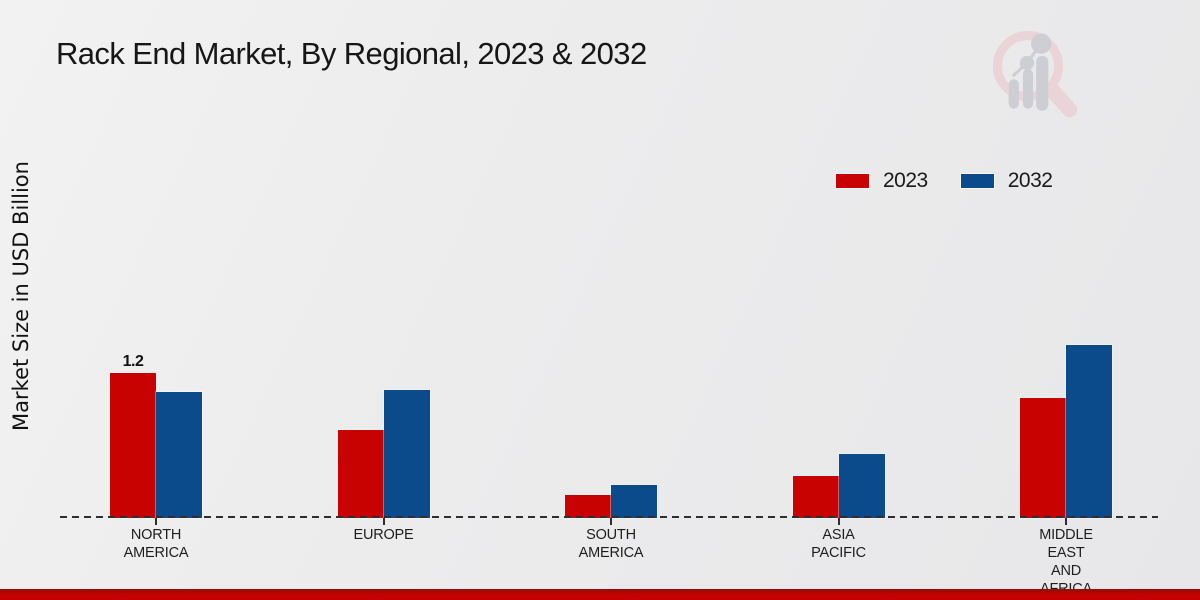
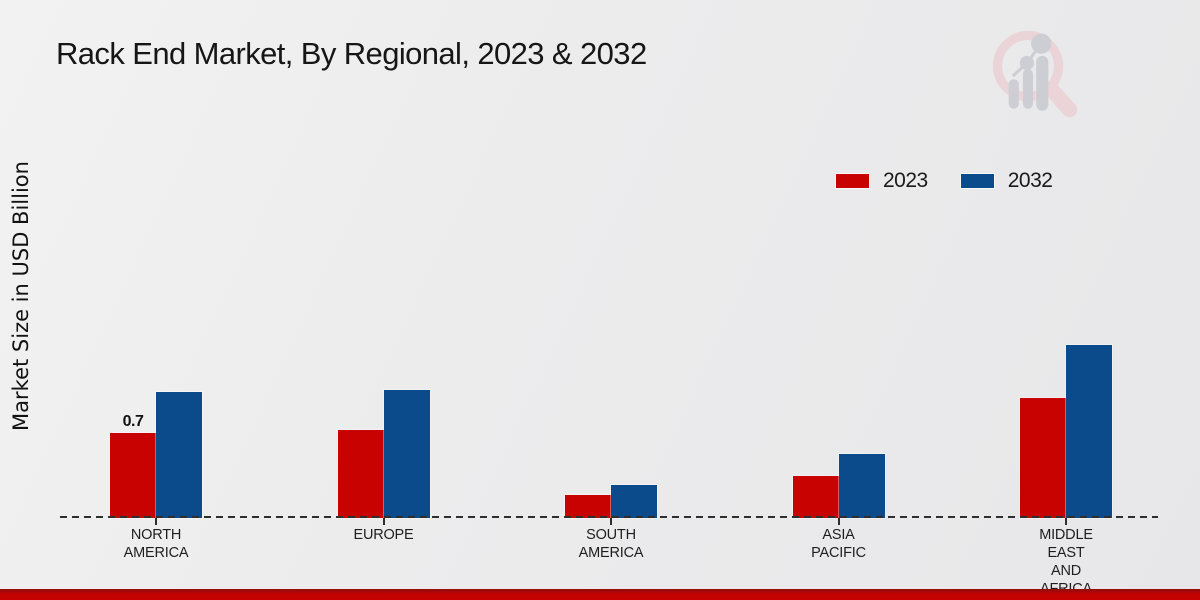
2023/NORTH AMERICA: 1.2 -> 0.7
